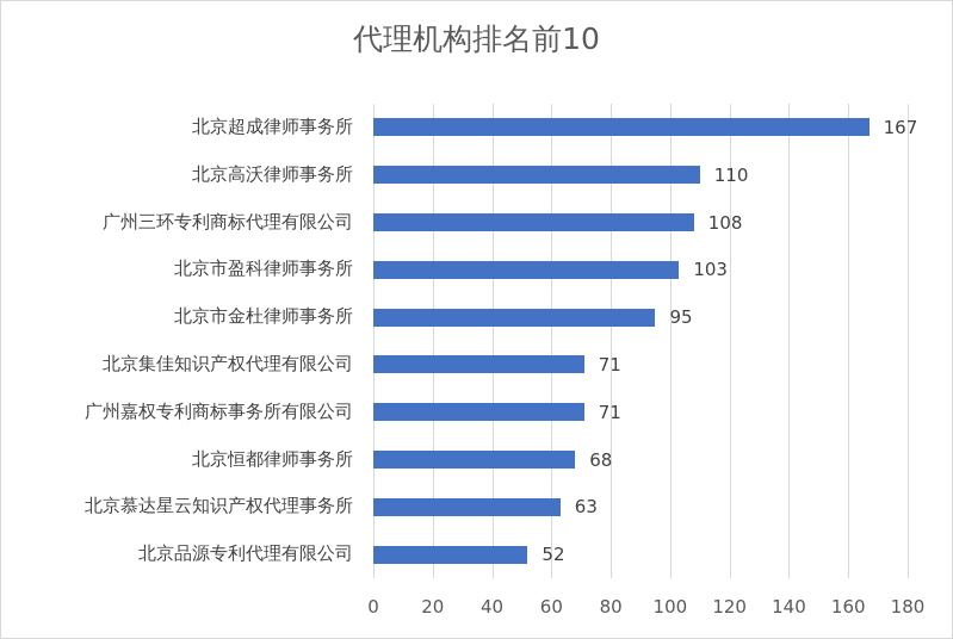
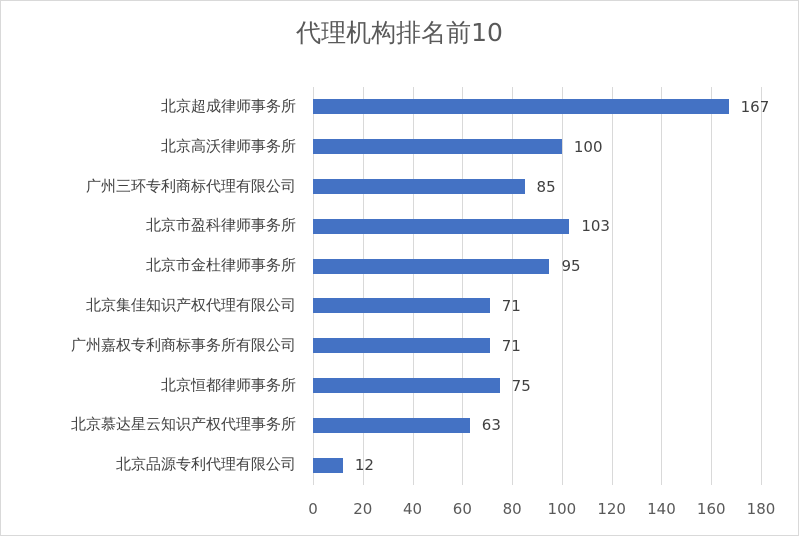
北京高沃律师事务所: 110 -> 100
广州三环专利商标代理有限公司: 108 -> 85
北京恒都律师事务所: 68 -> 75
北京品源专利代理有限公司: 52 -> 12
